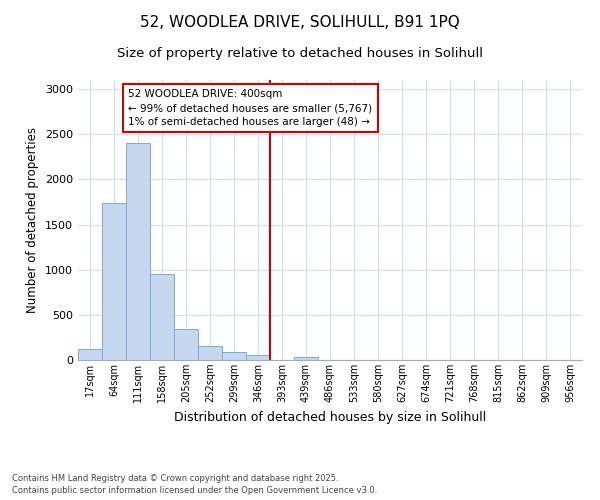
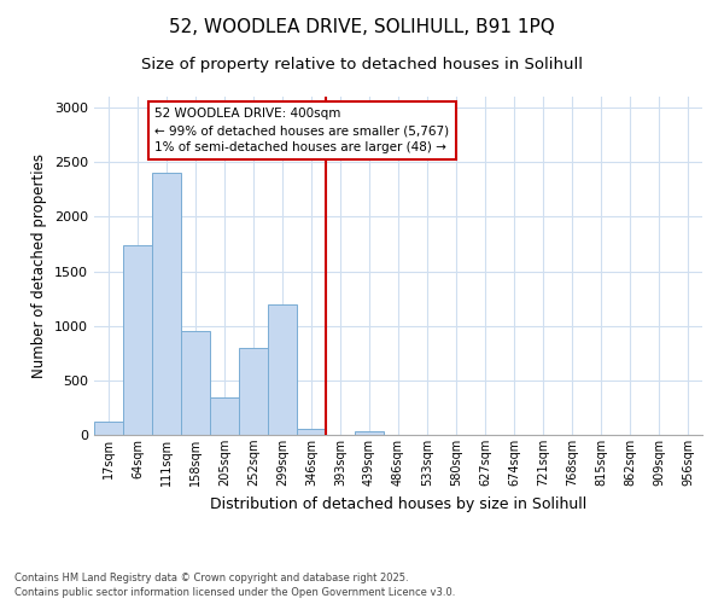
252sqm: 160 -> 800
299sqm: 90 -> 1200
